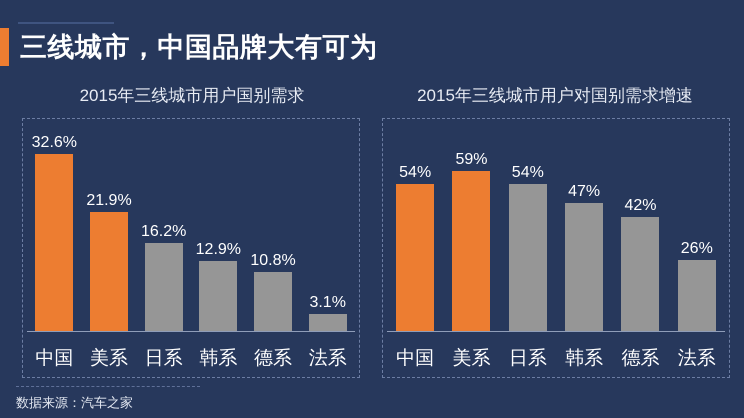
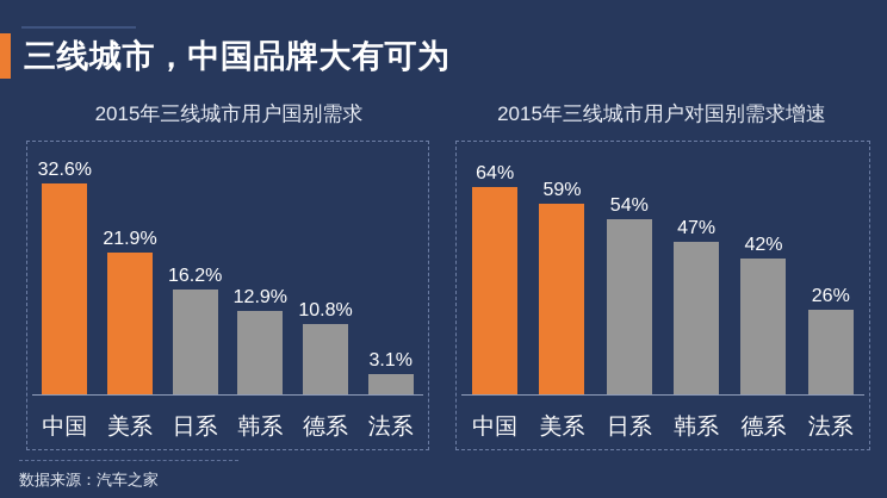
2015年三线城市用户对国别需求增速/中国: 54% -> 64%
